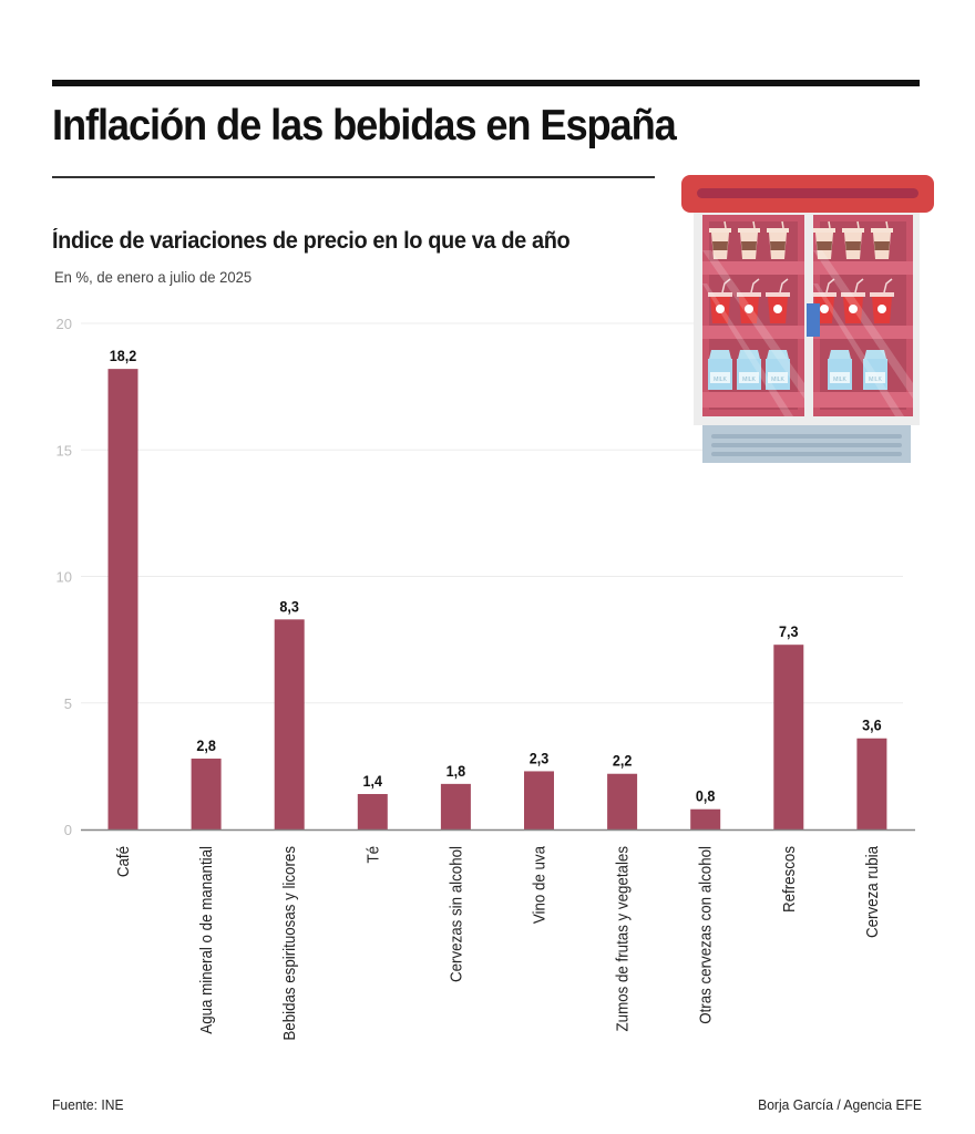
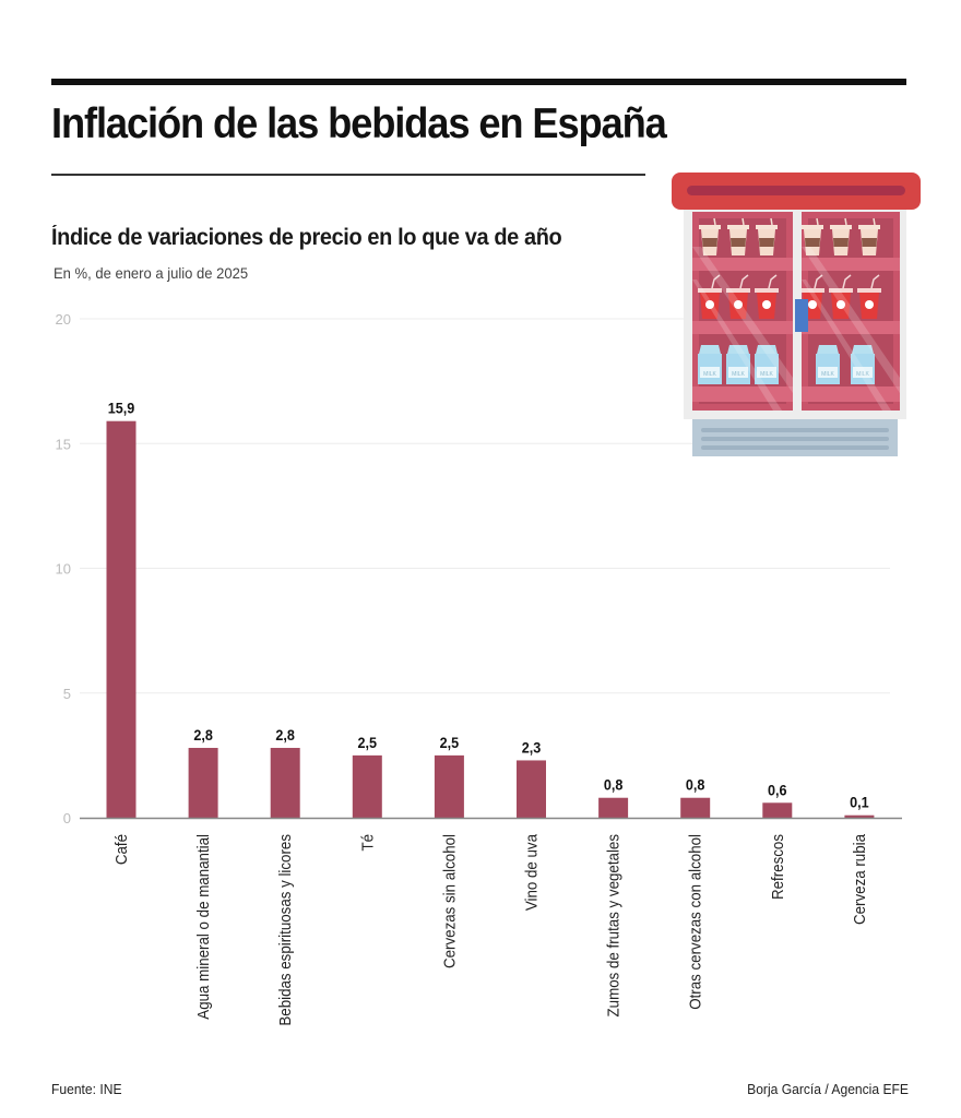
Café: 18,2 -> 15,9
Bebidas espirituosas y licores: 8,3 -> 2,8
Té: 1,4 -> 2,5
Cervezas sin alcohol: 1,8 -> 2,5
Zumos de frutas y vegetales: 2,2 -> 0,8
Refrescos: 7,3 -> 0,6
Cerveza rubia: 3,6 -> 0,1
